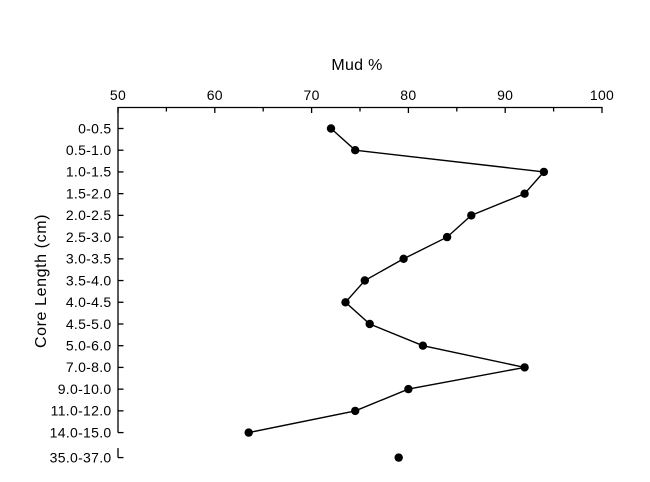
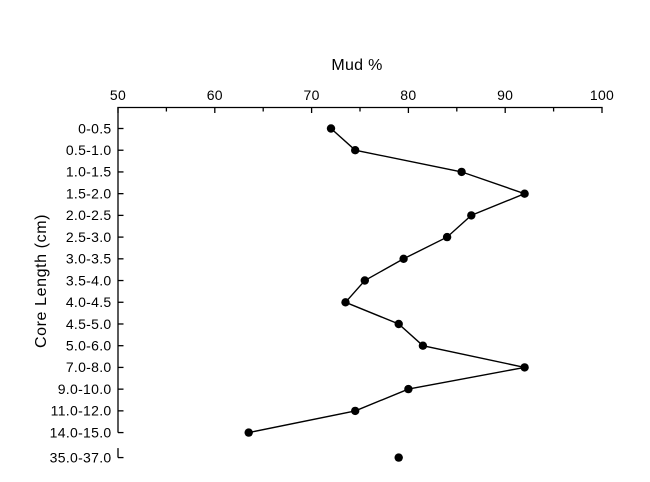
1.0-1.5: 94 -> 86
4.5-5.0: 76 -> 79
